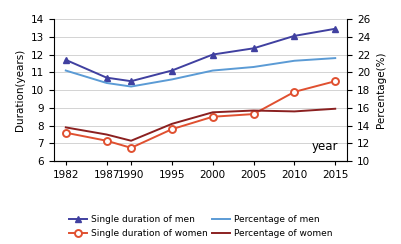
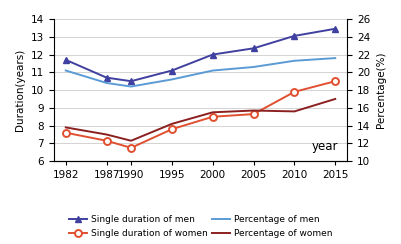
Percentage of women/2015: 15.9 -> 17.0
